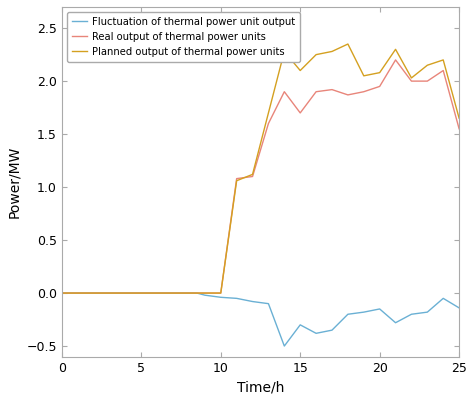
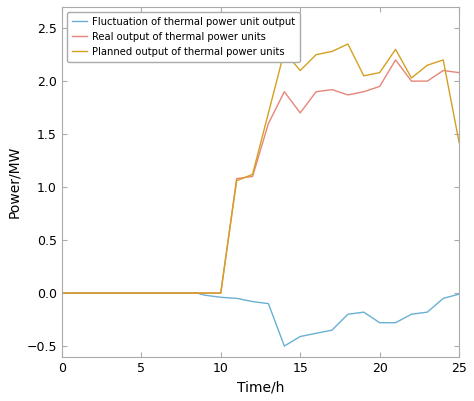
Fluctuation of thermal power unit output/15: -0.30 -> -0.41
Fluctuation of thermal power unit output/20: -0.15 -> -0.28
Fluctuation of thermal power unit output/25: -0.14 -> -0.01
Real output of thermal power units/25: 1.55 -> 2.08
Planned output of thermal power units/25: 1.65 -> 1.42
